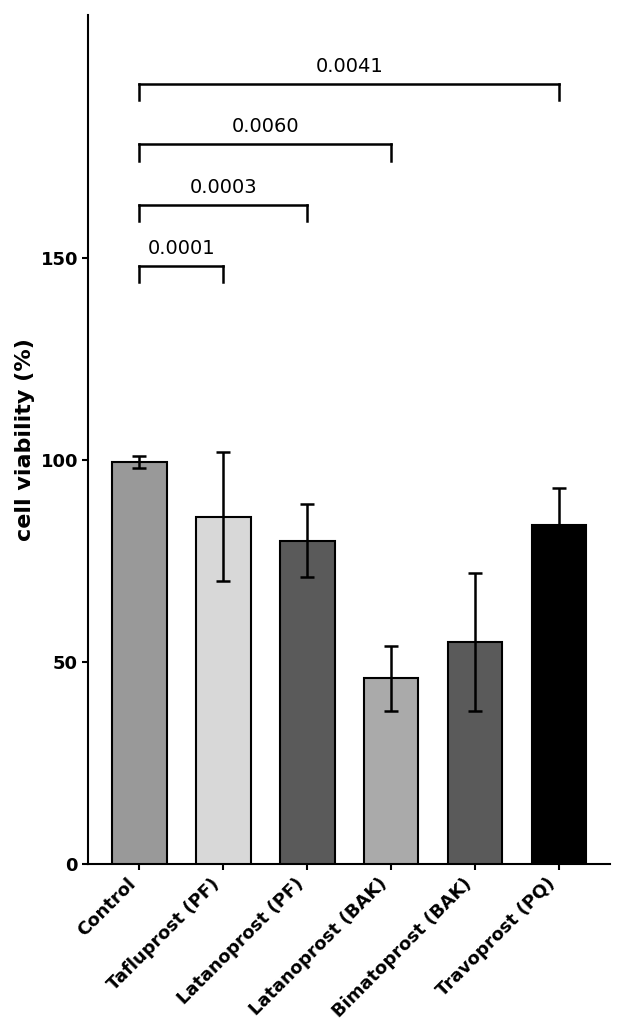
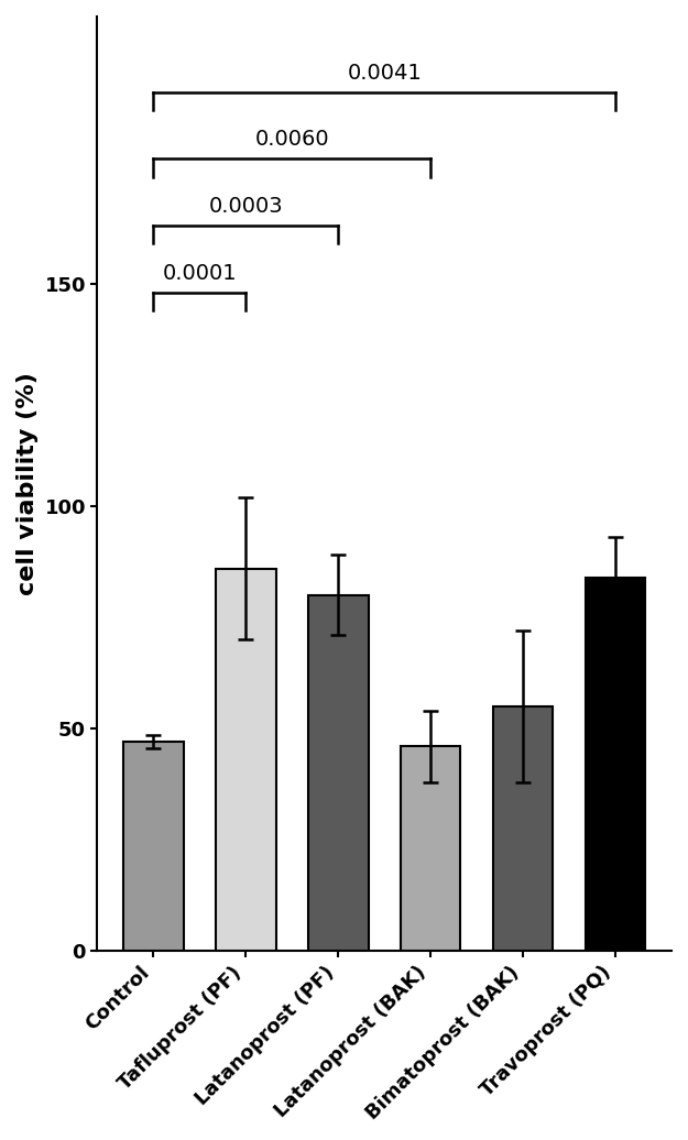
Control: 99.5 -> 47.0
